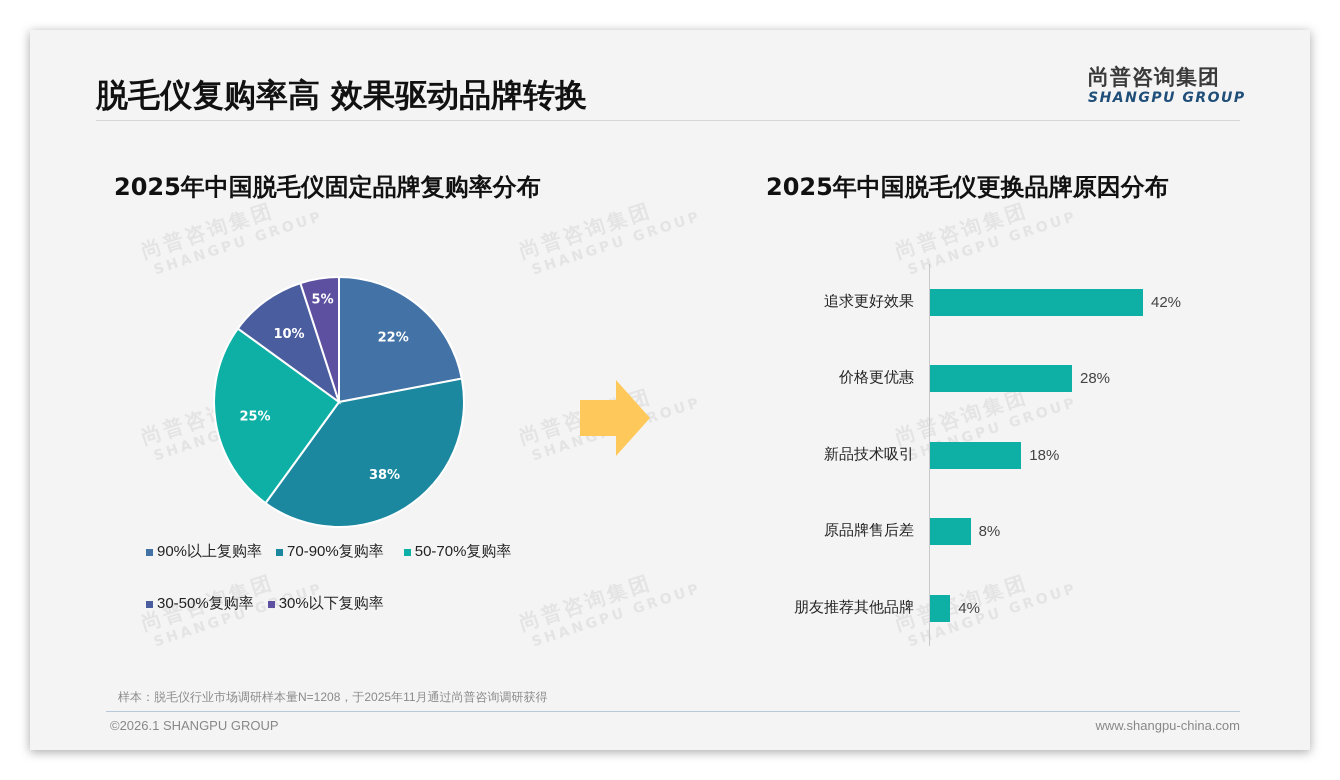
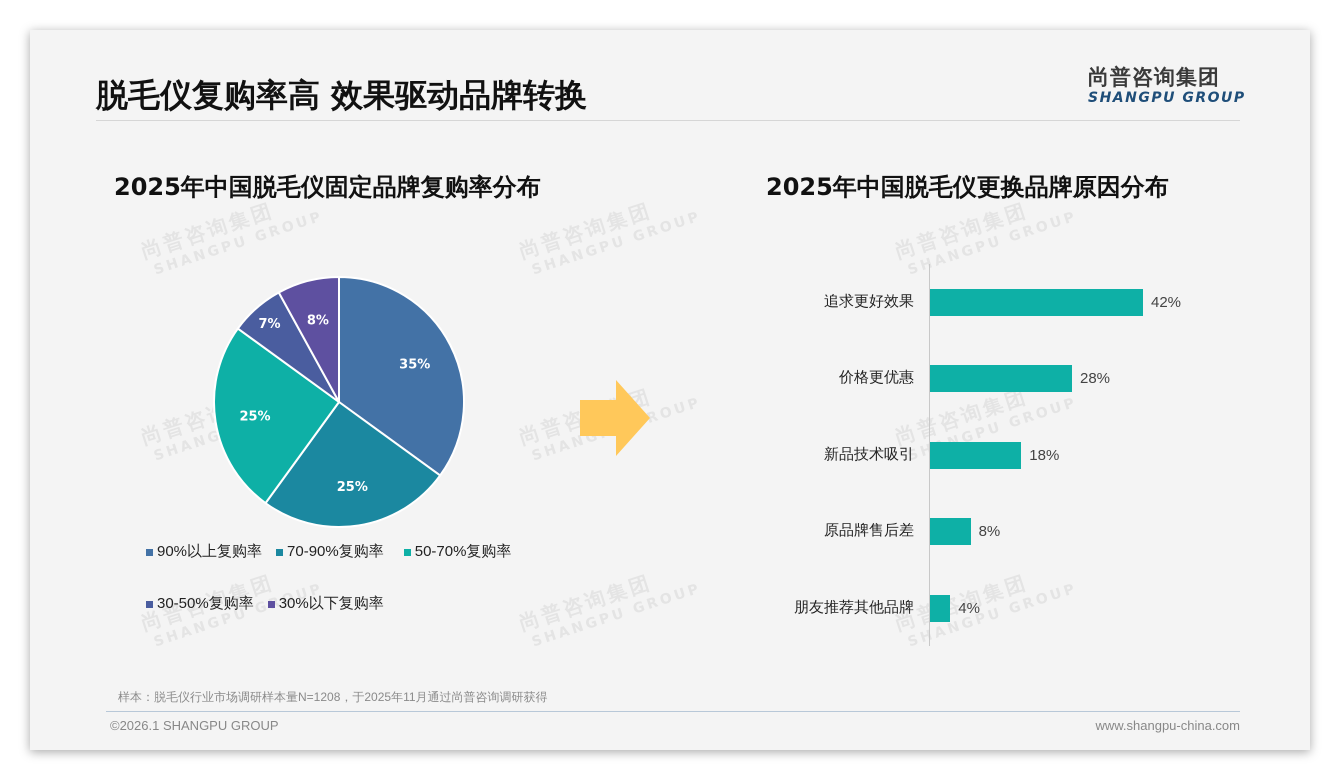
2025年中国脱毛仪固定品牌复购率分布/90%以上复购率: 22% -> 35%
2025年中国脱毛仪固定品牌复购率分布/70-90%复购率: 38% -> 25%
2025年中国脱毛仪固定品牌复购率分布/30-50%复购率: 10% -> 7%
2025年中国脱毛仪固定品牌复购率分布/30%以下复购率: 5% -> 8%
